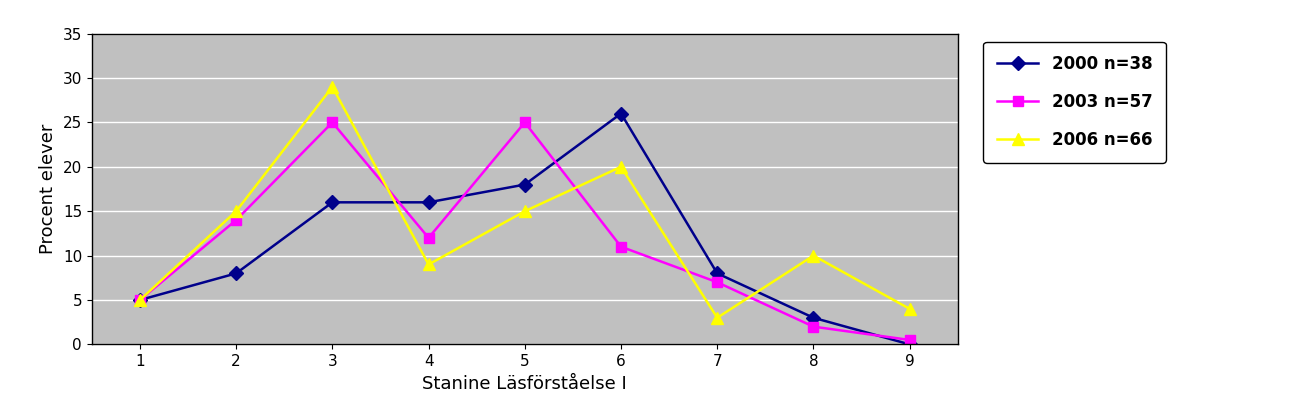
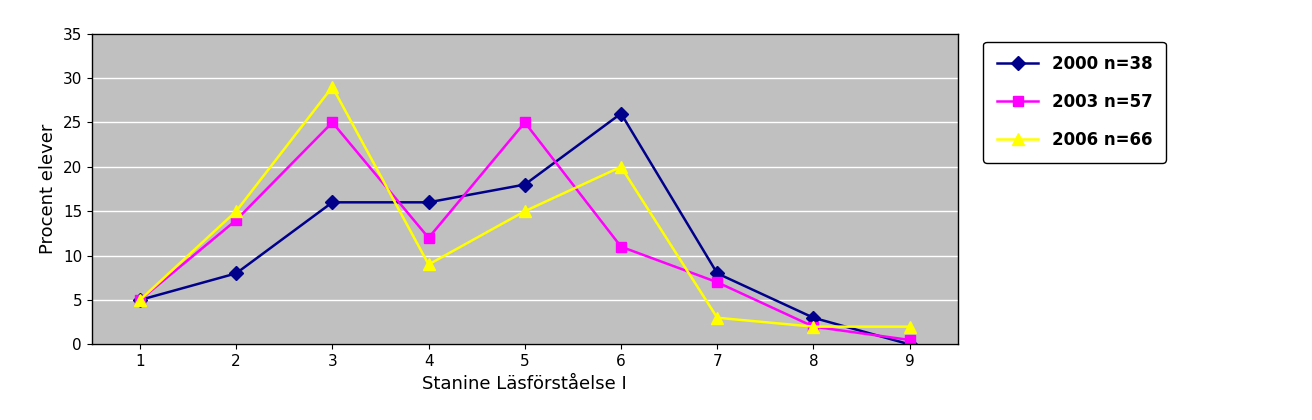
2006 n=66/8: 10 -> 2
2006 n=66/9: 4 -> 2
